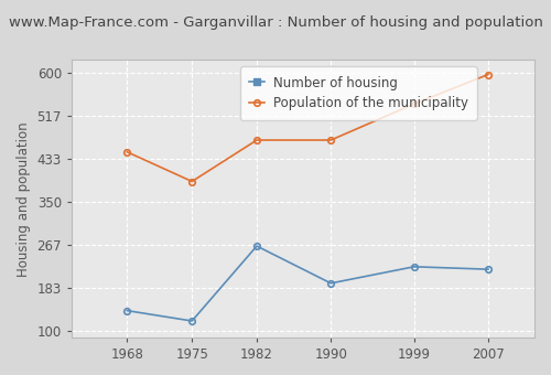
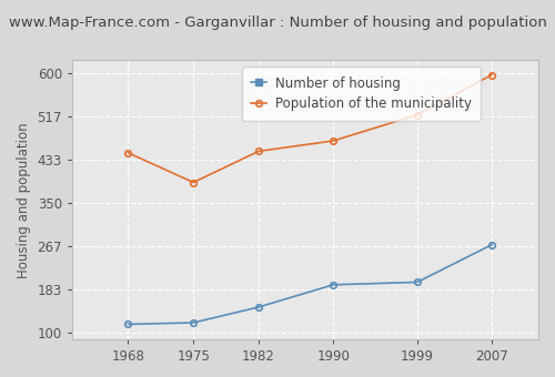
Number of housing/1968: 140 -> 117
Number of housing/1982: 265 -> 150
Population of the municipality/1982: 470 -> 450
Number of housing/1999: 225 -> 198
Population of the municipality/1999: 540 -> 520
Number of housing/2007: 220 -> 270
